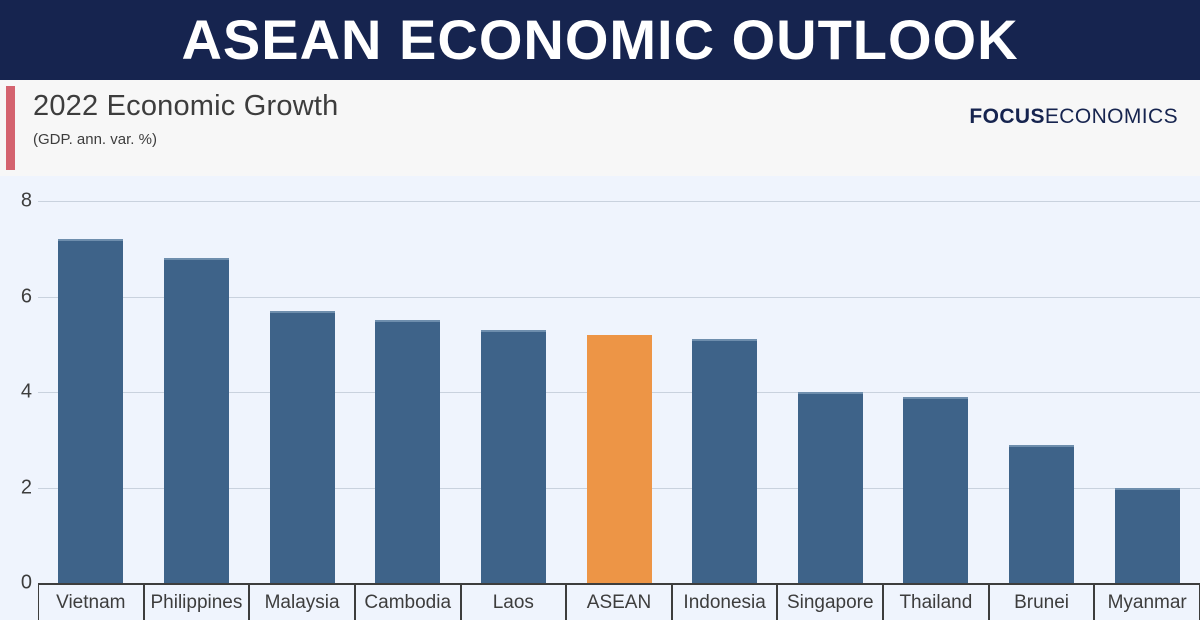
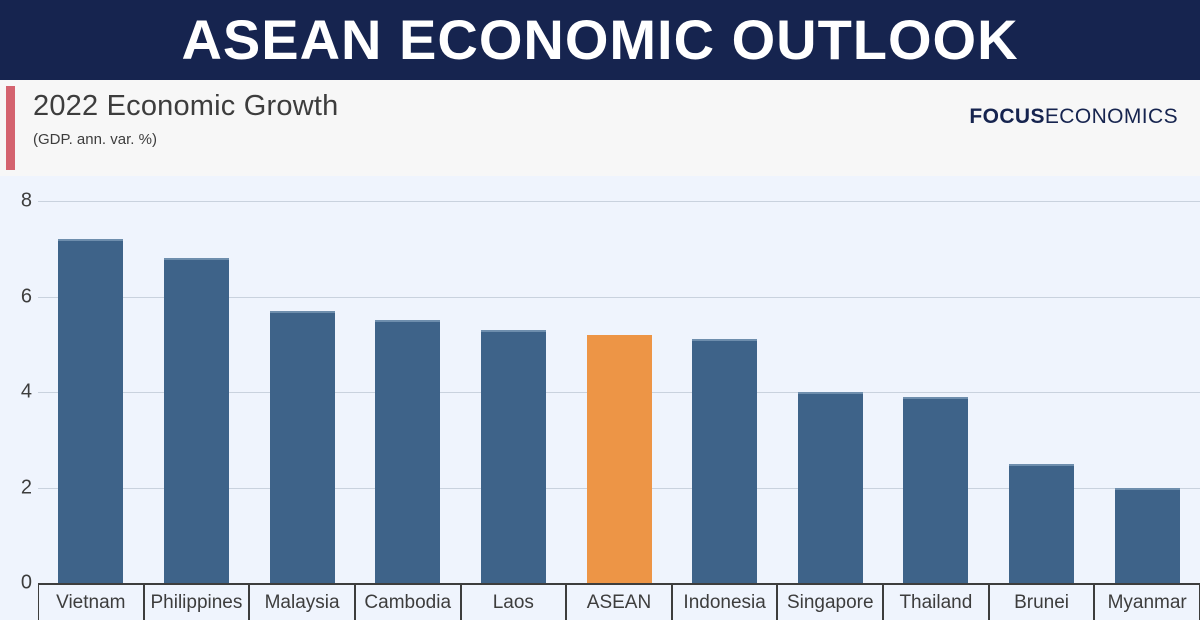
Brunei: 2.9 -> 2.5
